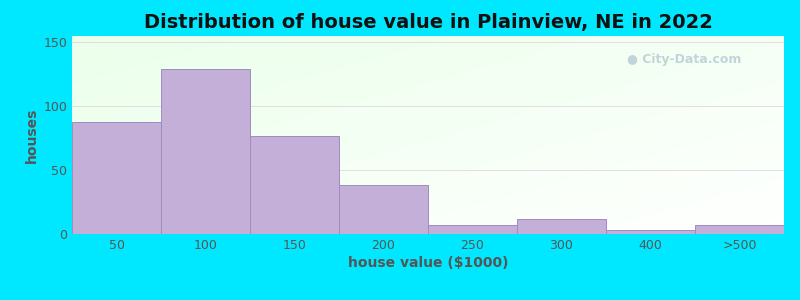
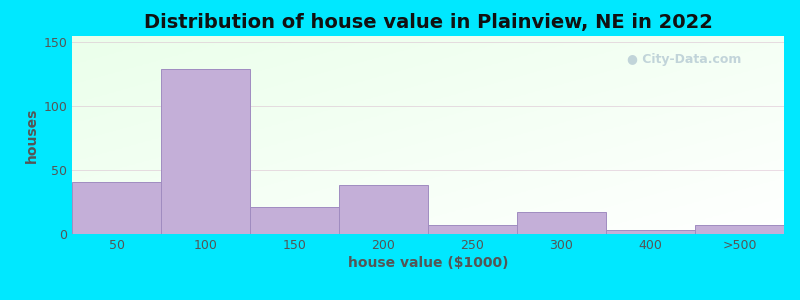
50: 88 -> 41
150: 77 -> 21
300: 12 -> 17
